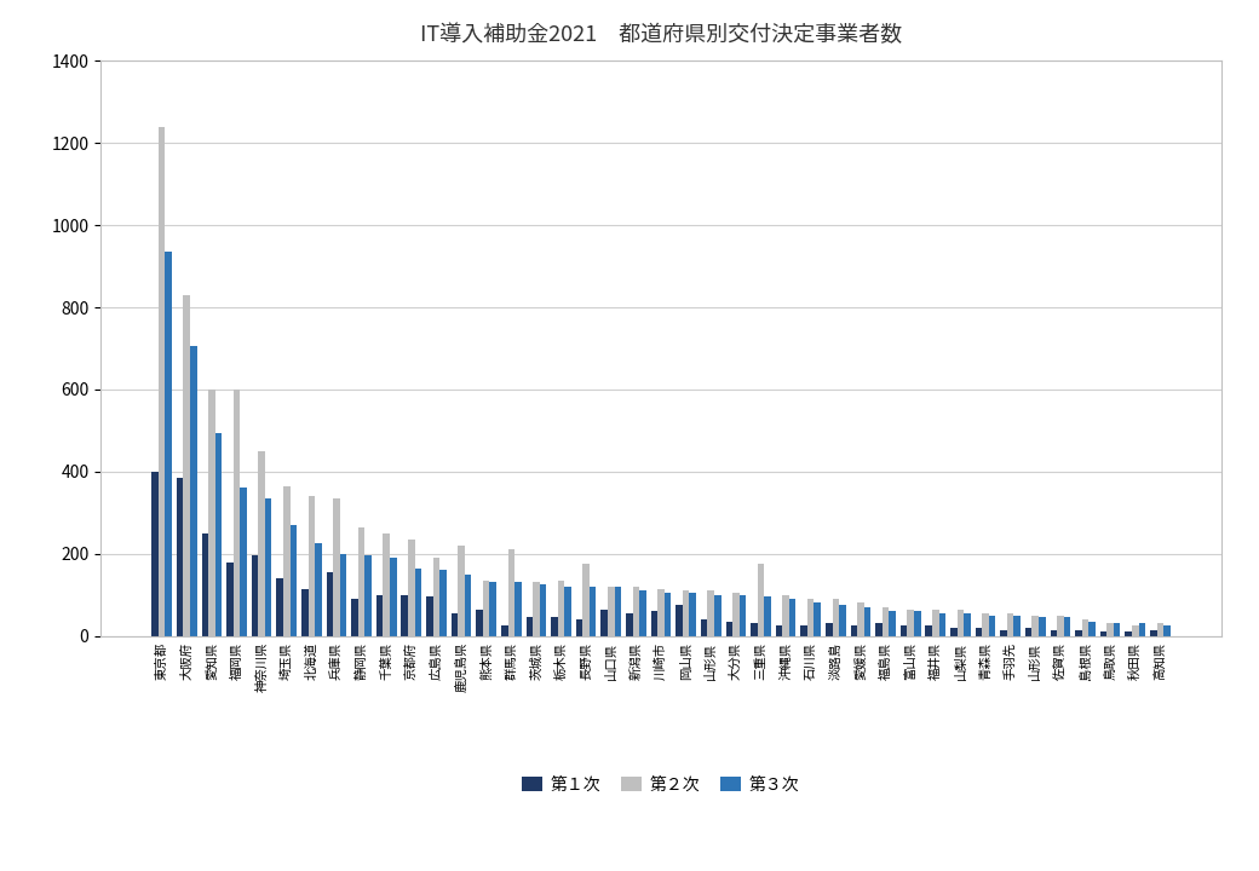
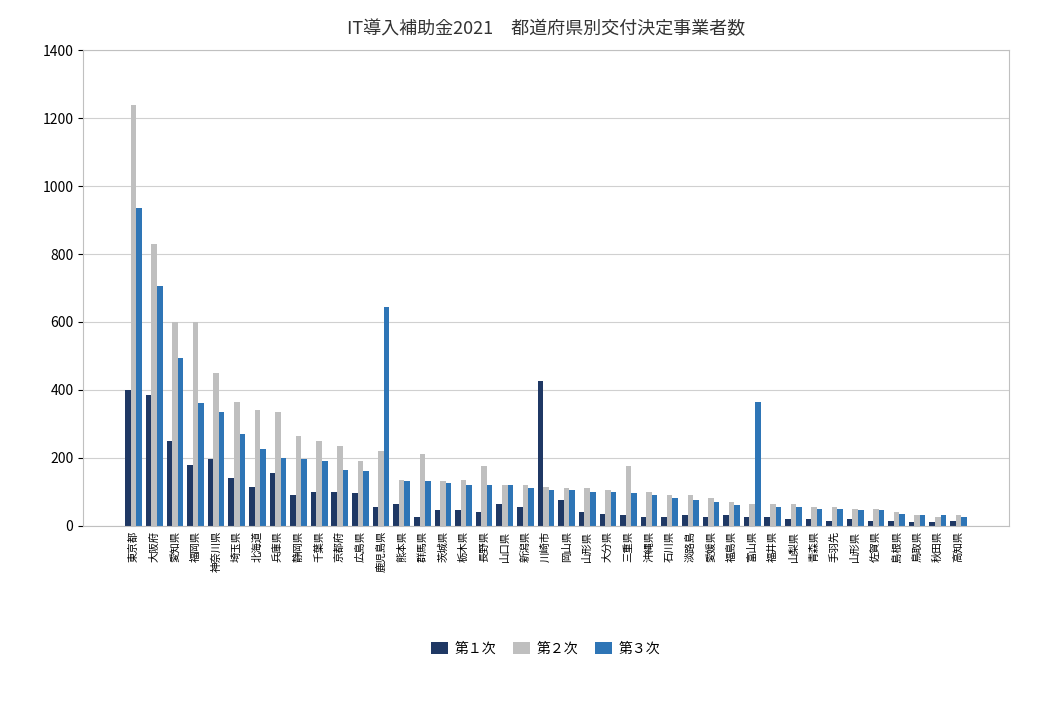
第３次/鹿児島県: 150 -> 645
第１次/川崎市: 60 -> 425
第３次/富山県: 60 -> 365
